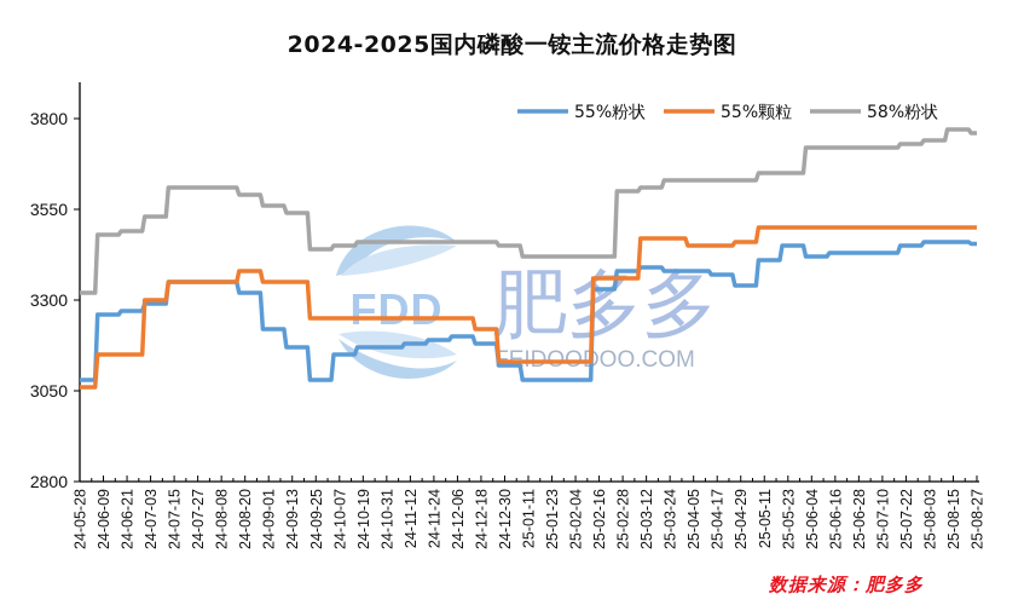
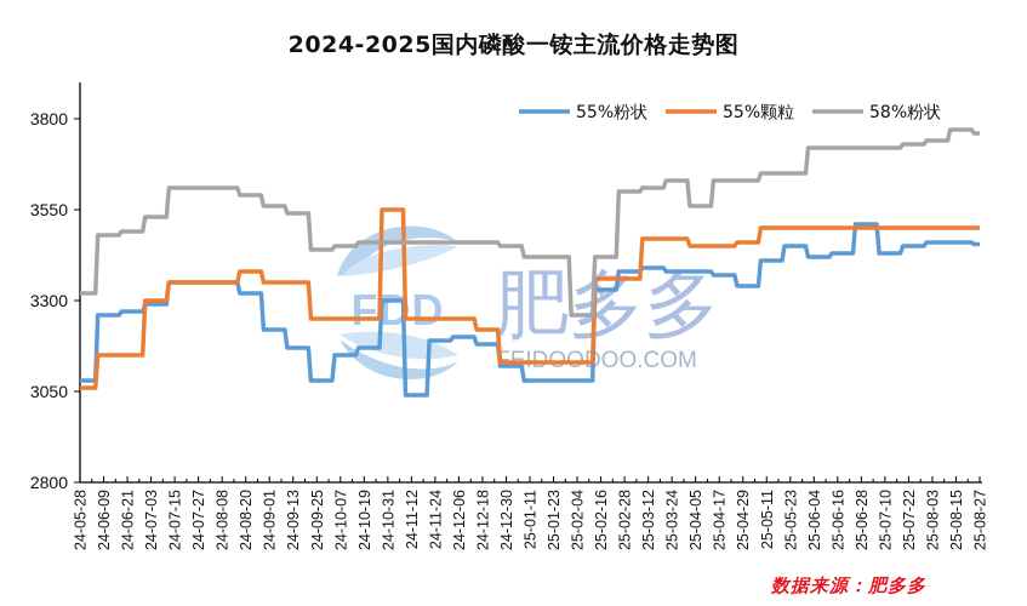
55%粉状/24-10-31: 3170 -> 3300
55%颗粒/24-10-31: 3250 -> 3550
55%粉状/24-11-12: 3180 -> 3040
58%粉状/25-02-04: 3420 -> 3260
58%粉状/25-04-05: 3630 -> 3560
55%粉状/25-06-28: 3430 -> 3510
